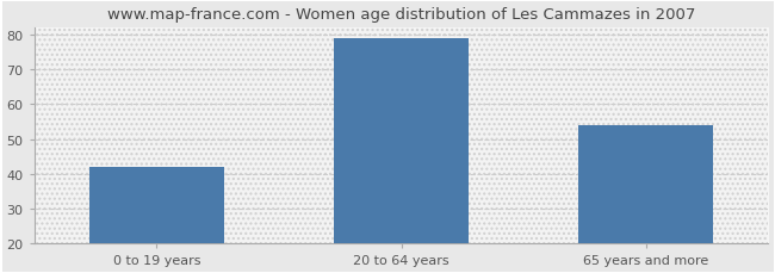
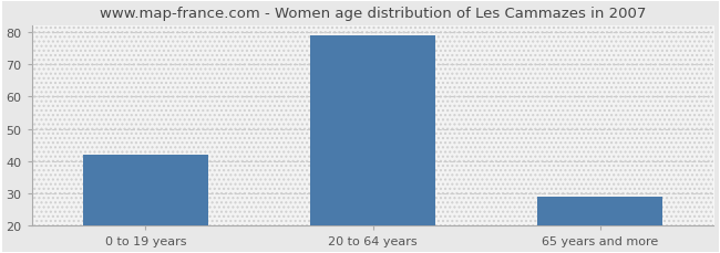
65 years and more: 54 -> 29
